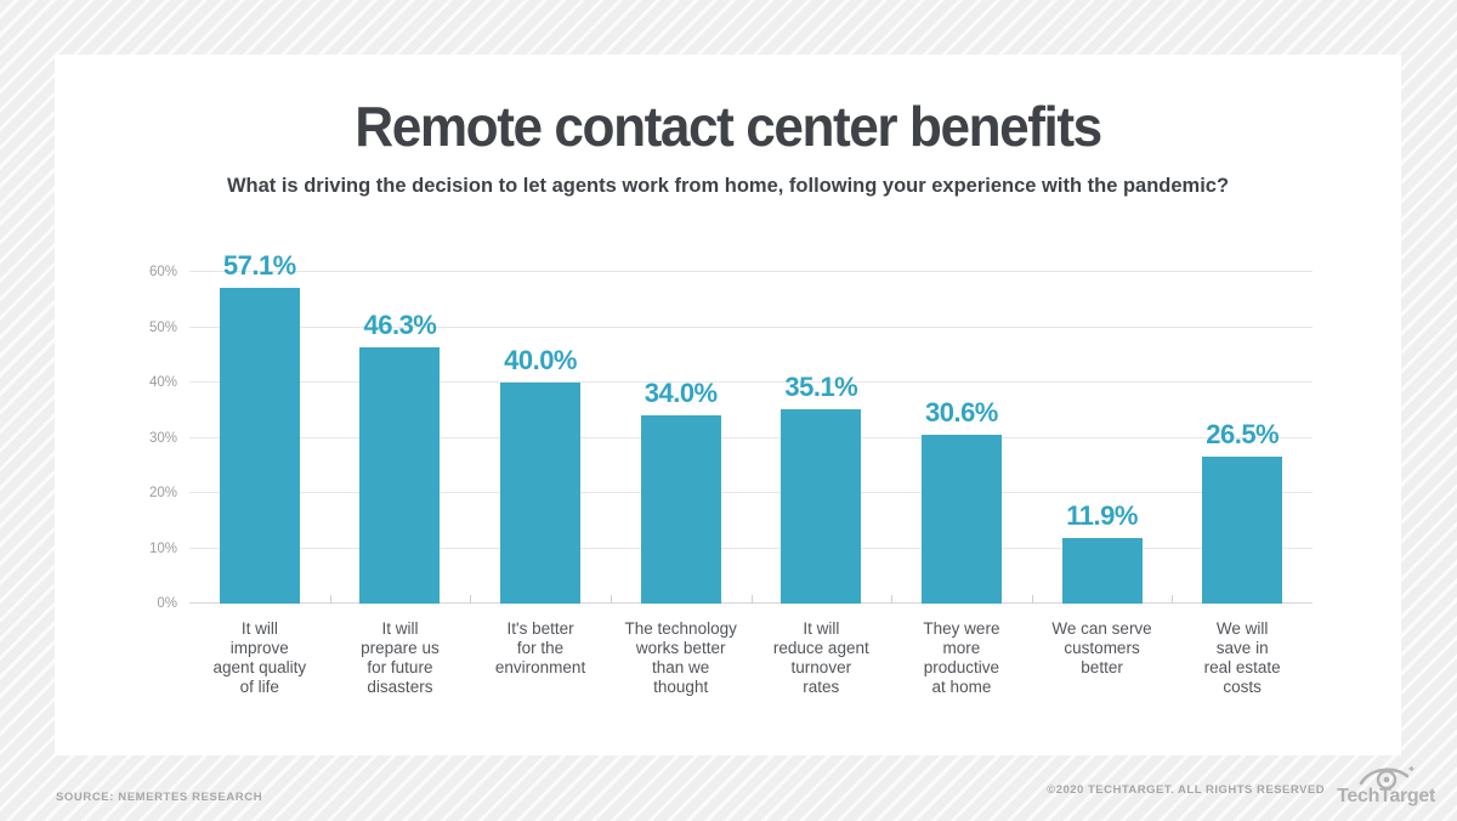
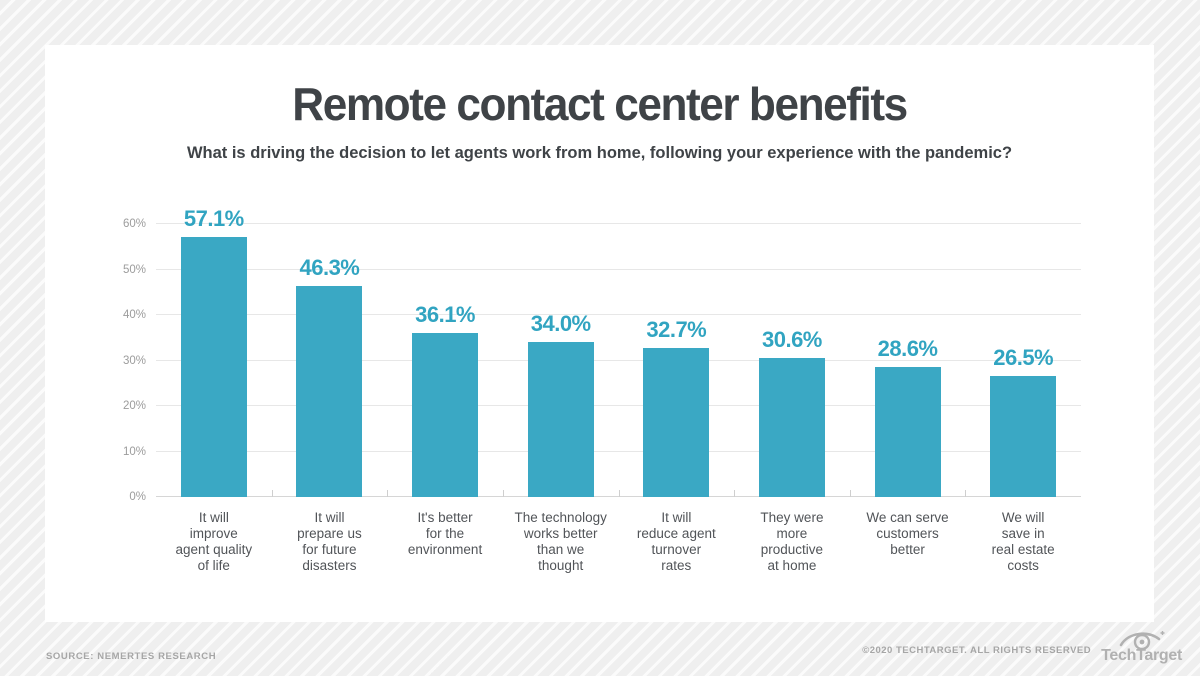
It's better for the environment: 40.0% -> 36.1%
It will reduce agent turnover rates: 35.1% -> 32.7%
We can serve customers better: 11.9% -> 28.6%
